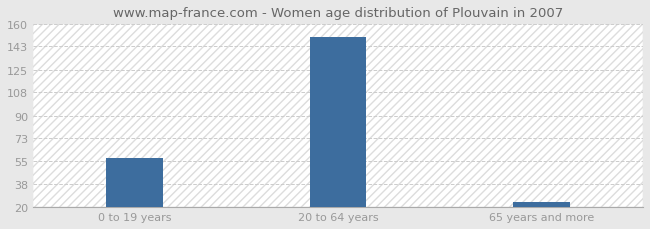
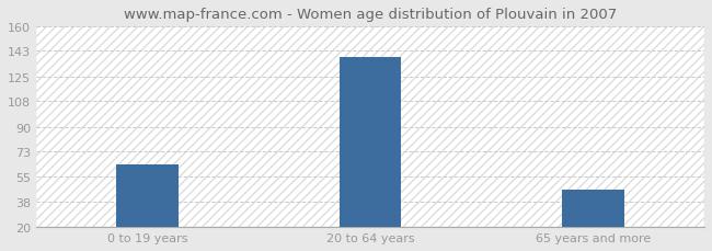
0 to 19 years: 58 -> 64
20 to 64 years: 150 -> 139
65 years and more: 24 -> 46
